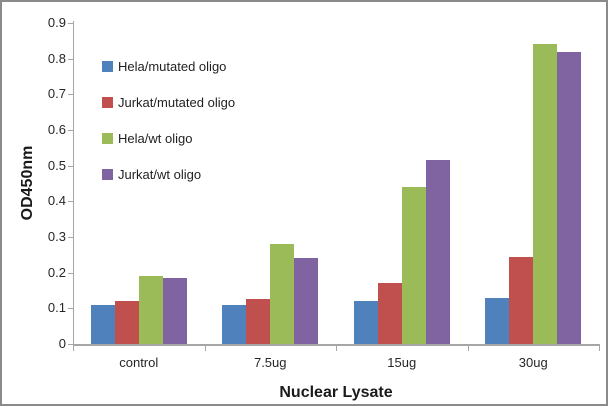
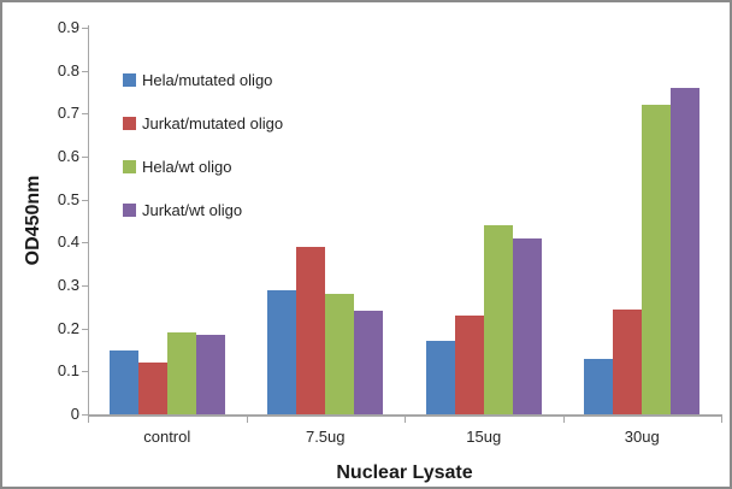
Hela/mutated oligo/control: 0.11 -> 0.15
Hela/mutated oligo/7.5ug: 0.11 -> 0.29
Jurkat/mutated oligo/7.5ug: 0.12 -> 0.39
Hela/mutated oligo/15ug: 0.12 -> 0.17
Jurkat/mutated oligo/15ug: 0.17 -> 0.23
Jurkat/wt oligo/15ug: 0.52 -> 0.41
Hela/wt oligo/30ug: 0.84 -> 0.72
Jurkat/wt oligo/30ug: 0.82 -> 0.76
